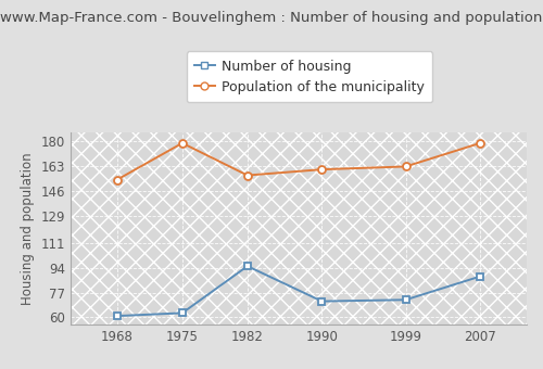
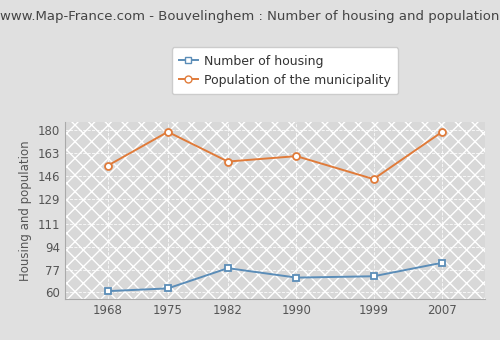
Number of housing/1982: 95 -> 78
Population of the municipality/1999: 163 -> 144
Number of housing/2007: 88 -> 82
